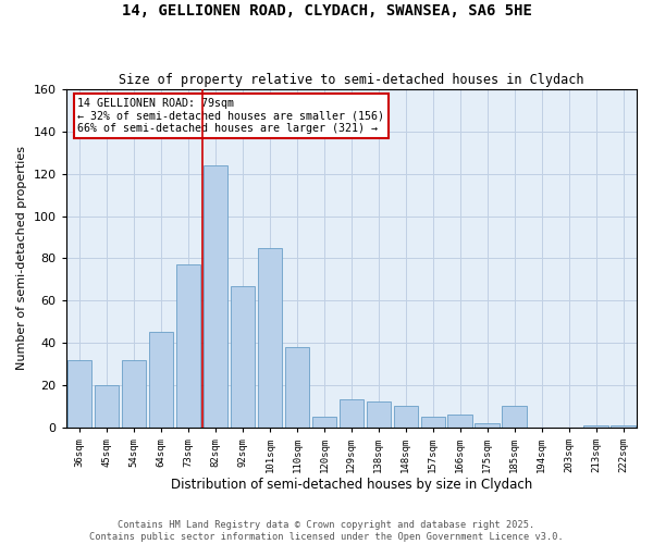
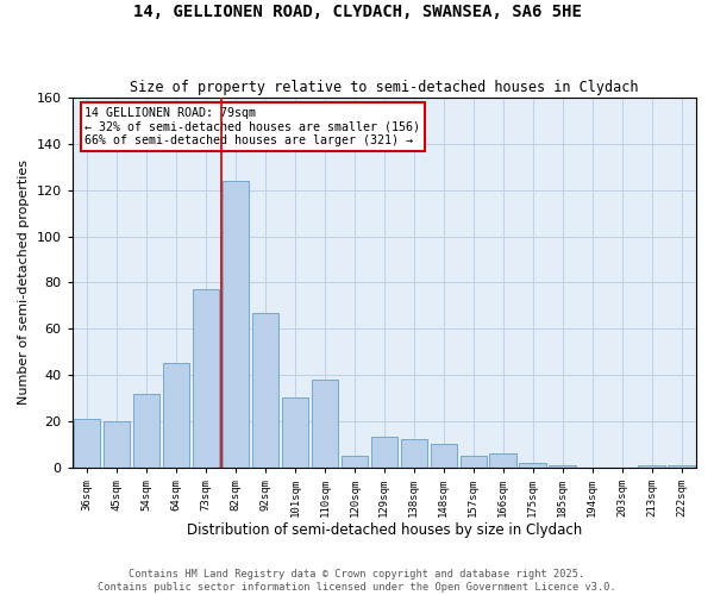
36sqm: 32 -> 21
101sqm: 85 -> 30
185sqm: 10 -> 1
